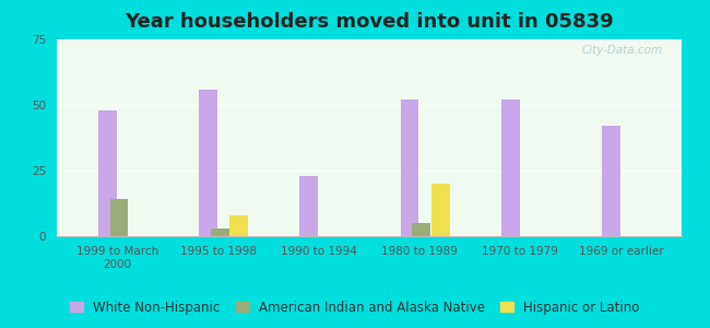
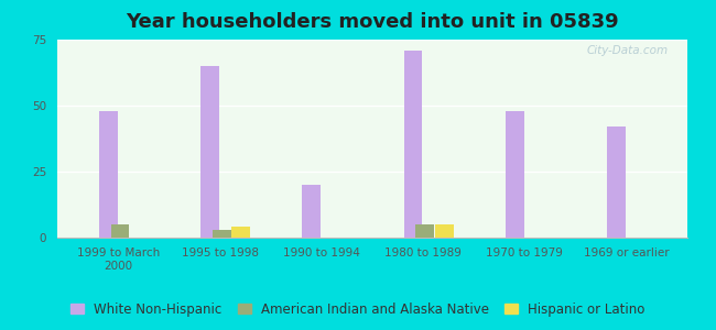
American Indian and Alaska Native/1999 to March 2000: 14 -> 5
White Non-Hispanic/1995 to 1998: 56 -> 65
Hispanic or Latino/1995 to 1998: 8 -> 4
White Non-Hispanic/1990 to 1994: 23 -> 20
White Non-Hispanic/1980 to 1989: 52 -> 71
Hispanic or Latino/1980 to 1989: 20 -> 5
White Non-Hispanic/1970 to 1979: 52 -> 48
